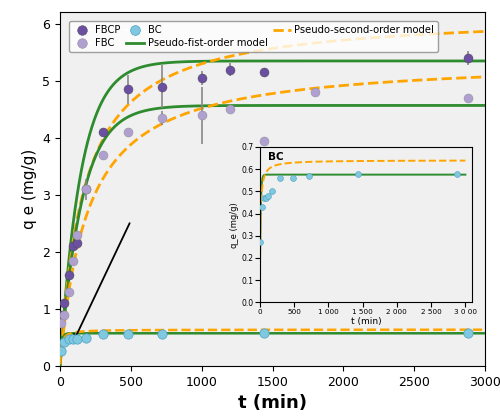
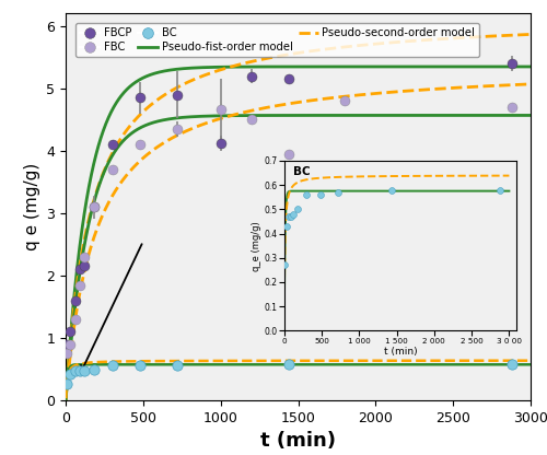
FBCP/1000: 5.05 -> 4.12
FBC/1000: 4.40 -> 4.66
